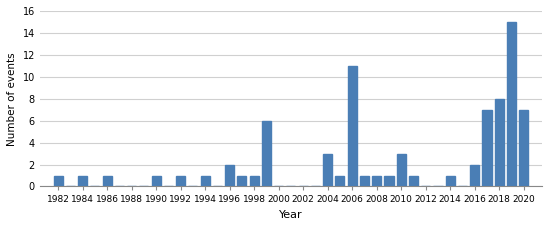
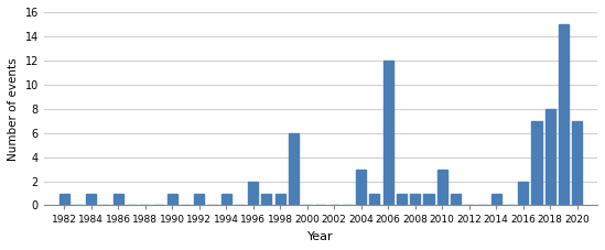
2006: 11 -> 12
